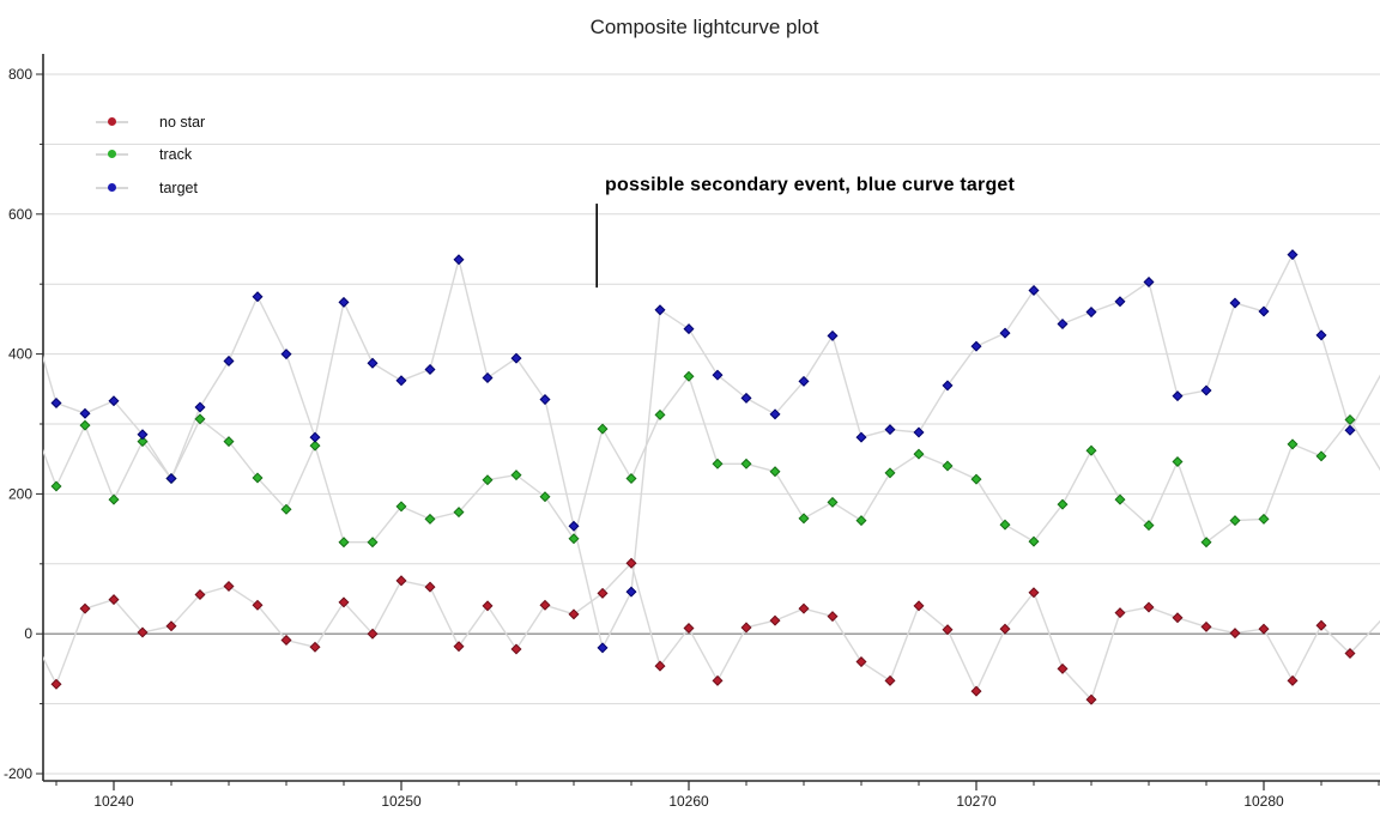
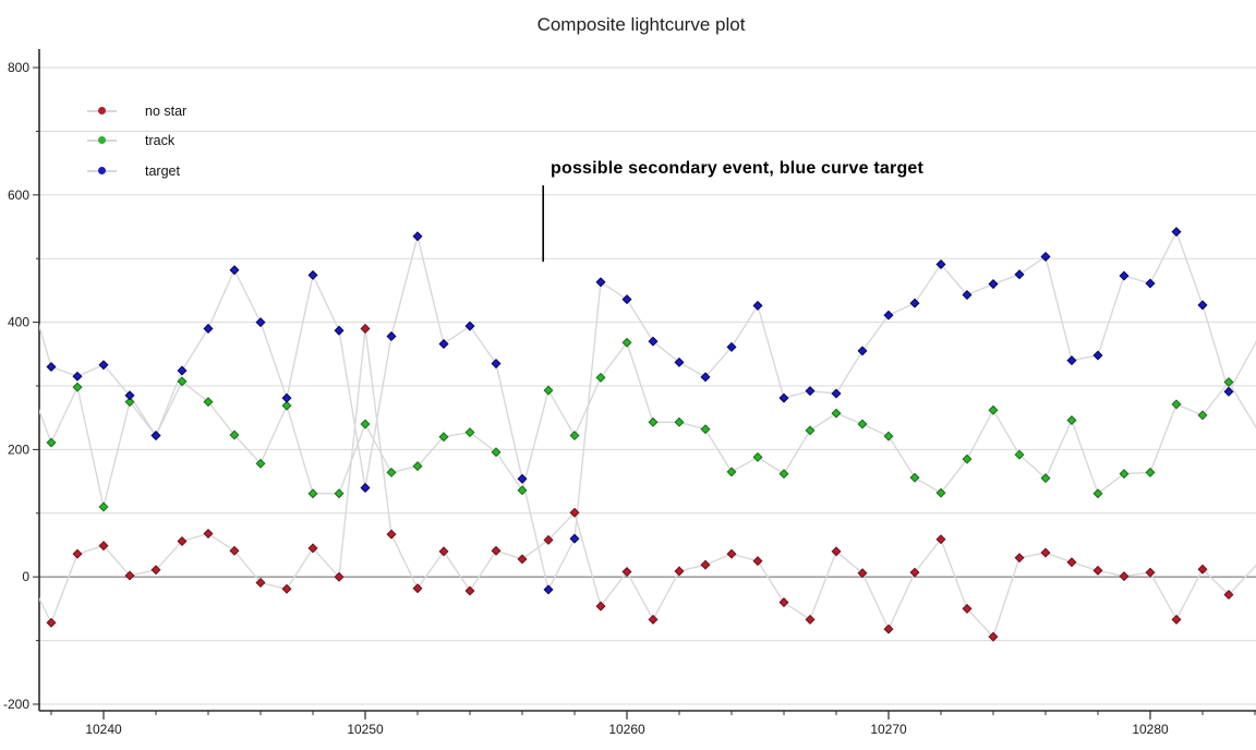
track/10240: 190 -> 110
no star/10250: 80 -> 390
track/10250: 180 -> 240
target/10250: 360 -> 140
